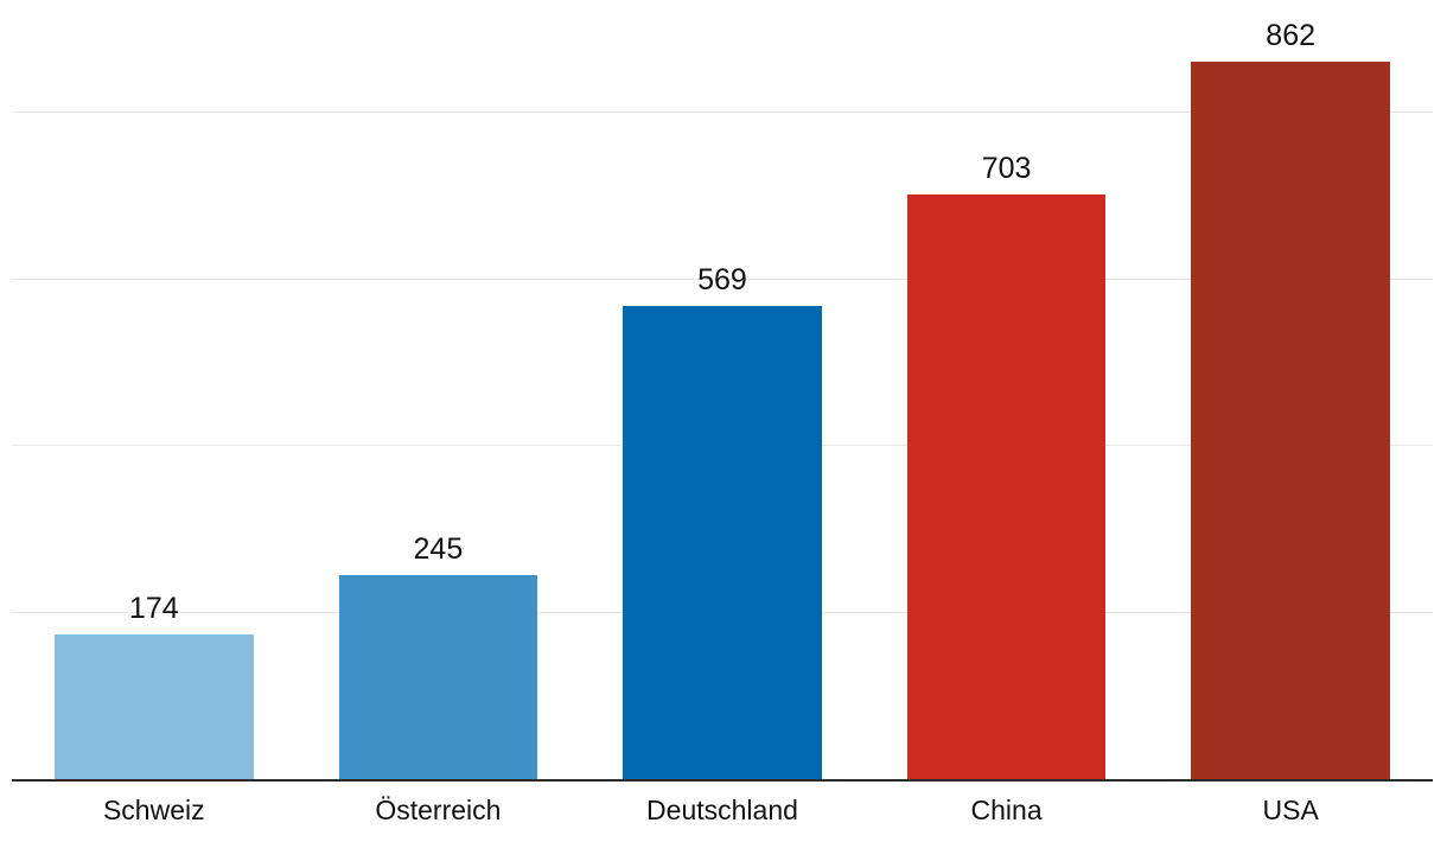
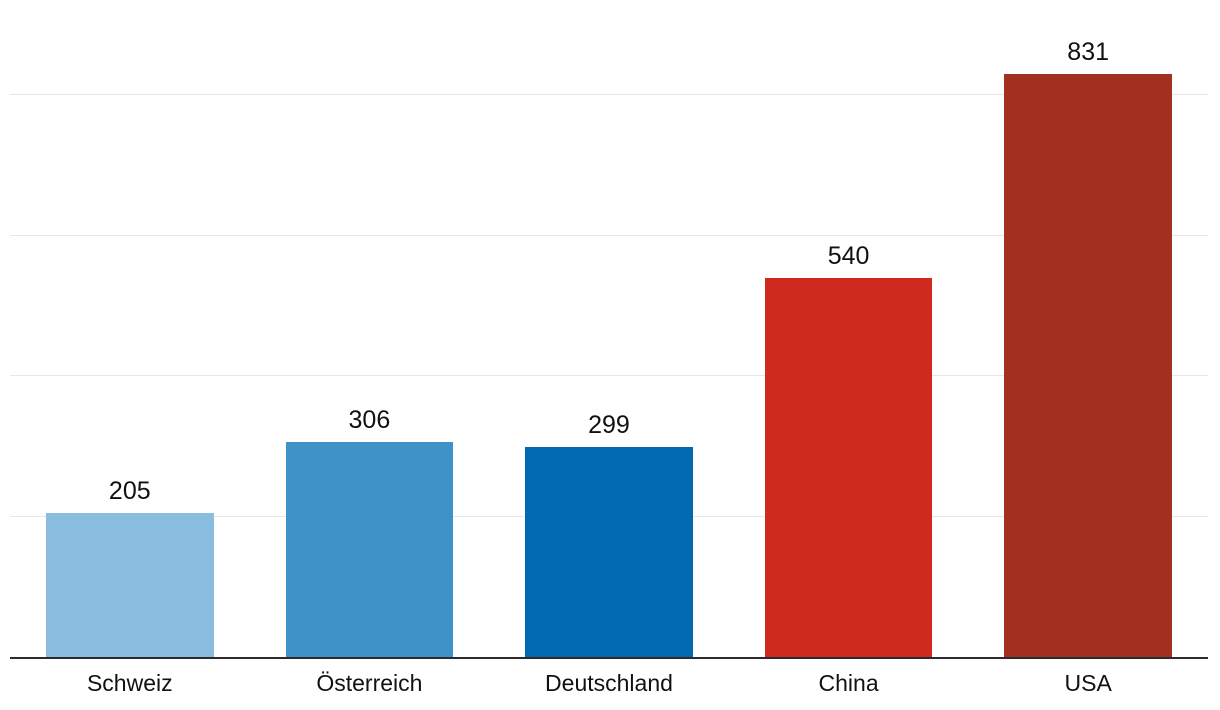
Schweiz: 174 -> 205
Österreich: 245 -> 306
Deutschland: 569 -> 299
China: 703 -> 540
USA: 862 -> 831
